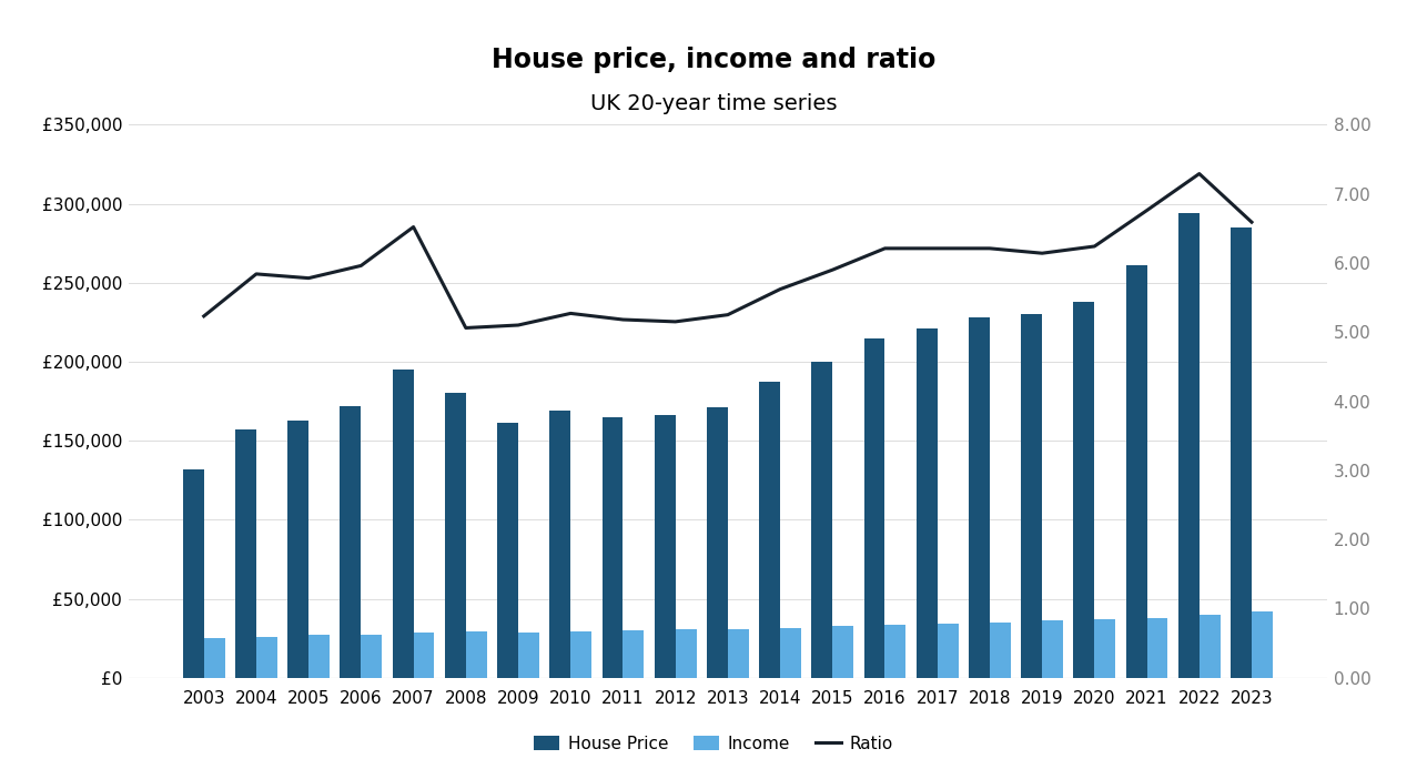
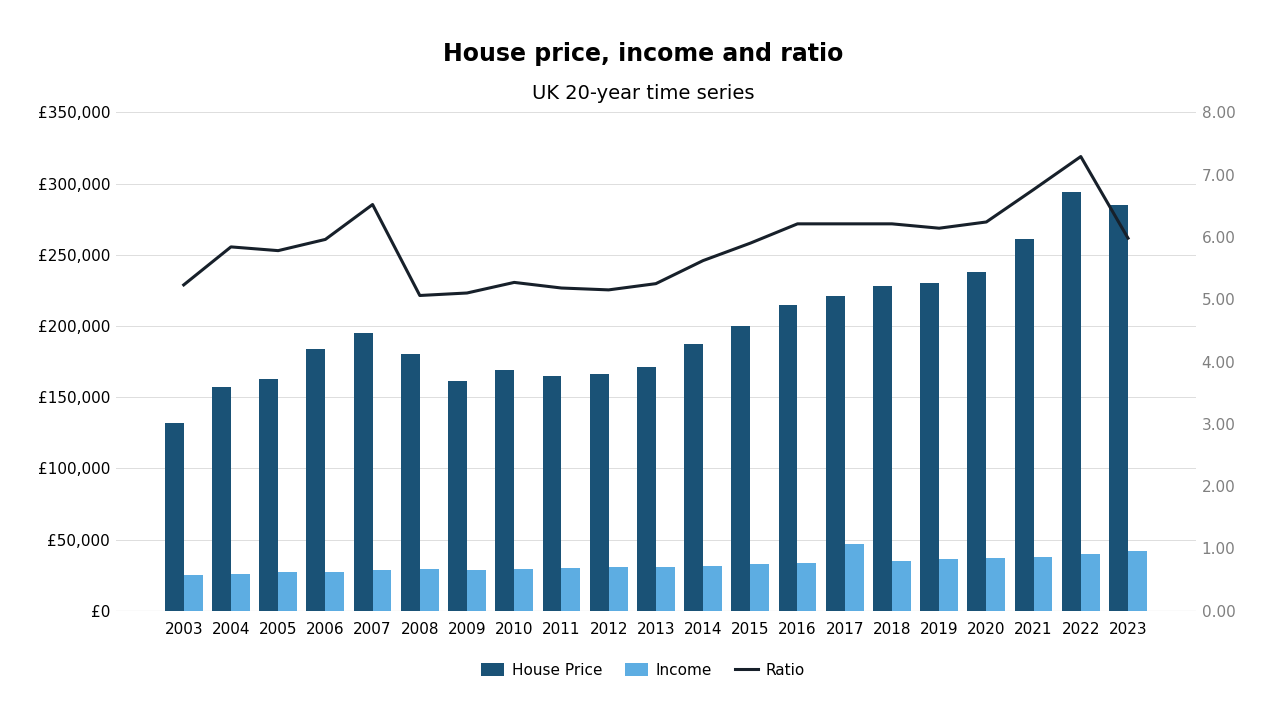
House Price/2006: £172,000 -> £184,000
Income/2017: £34,000 -> £47,000
Ratio/2023: 6.59 -> 5.98
